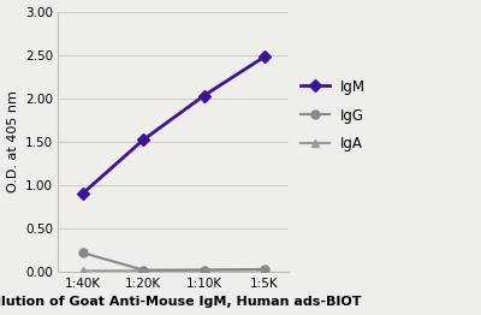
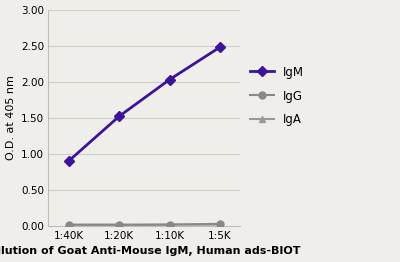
IgG/1:40K: 0.22 -> 0.02
